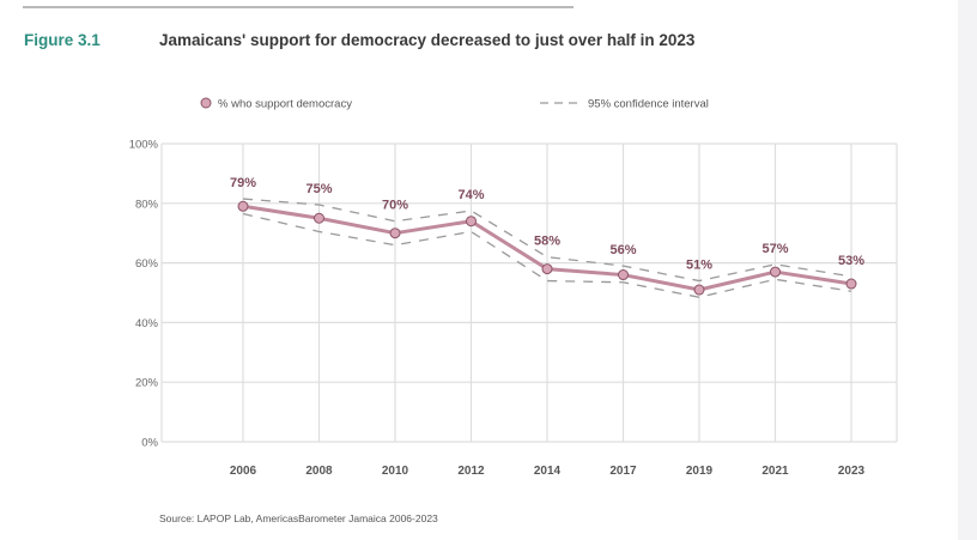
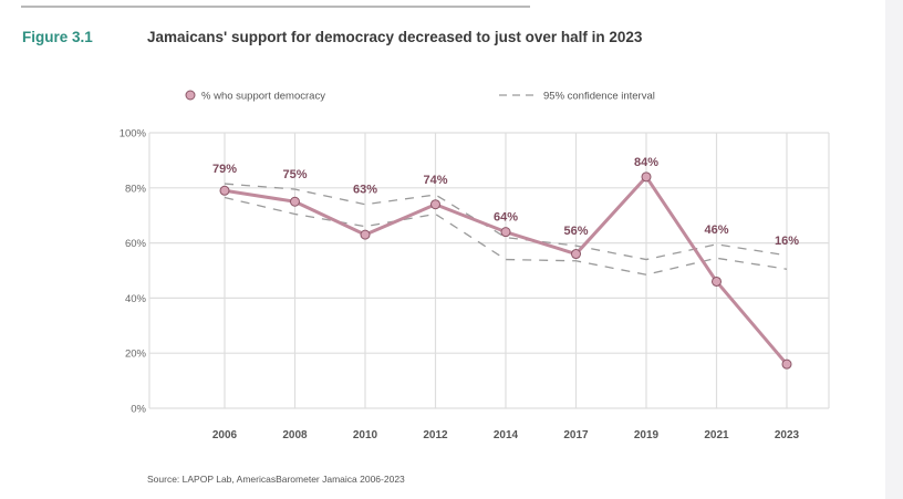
% who support democracy/2010: 70% -> 63%
% who support democracy/2014: 58% -> 64%
% who support democracy/2019: 51% -> 84%
% who support democracy/2021: 57% -> 46%
% who support democracy/2023: 53% -> 16%
